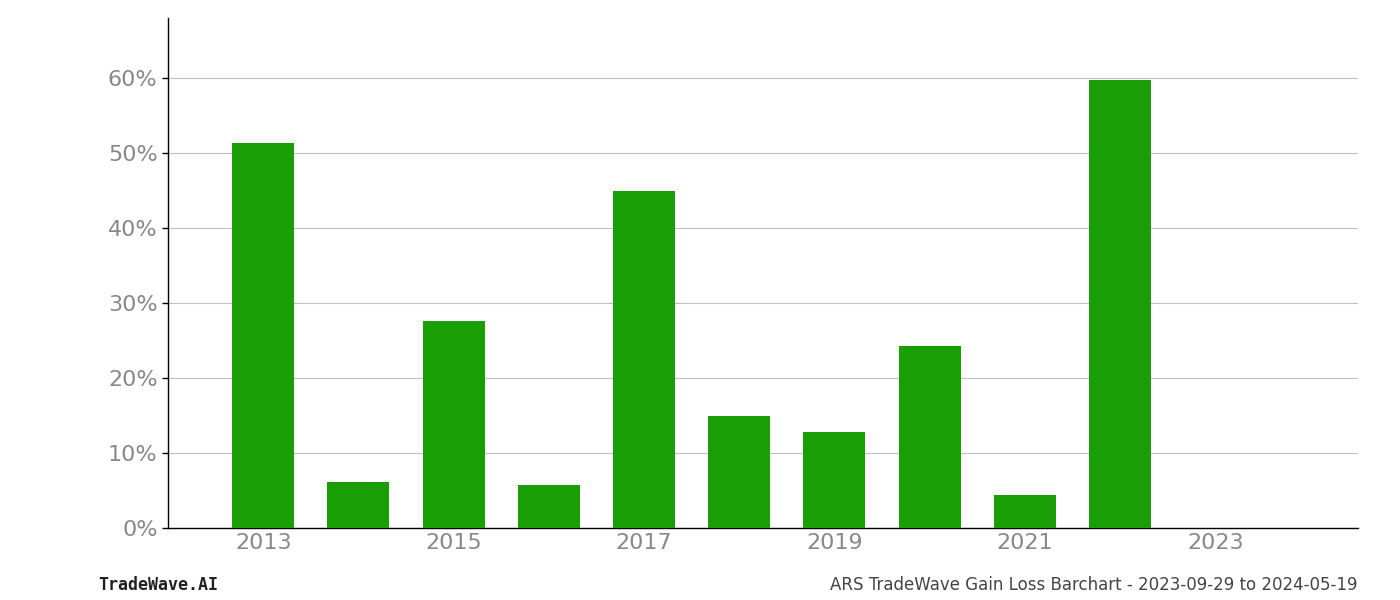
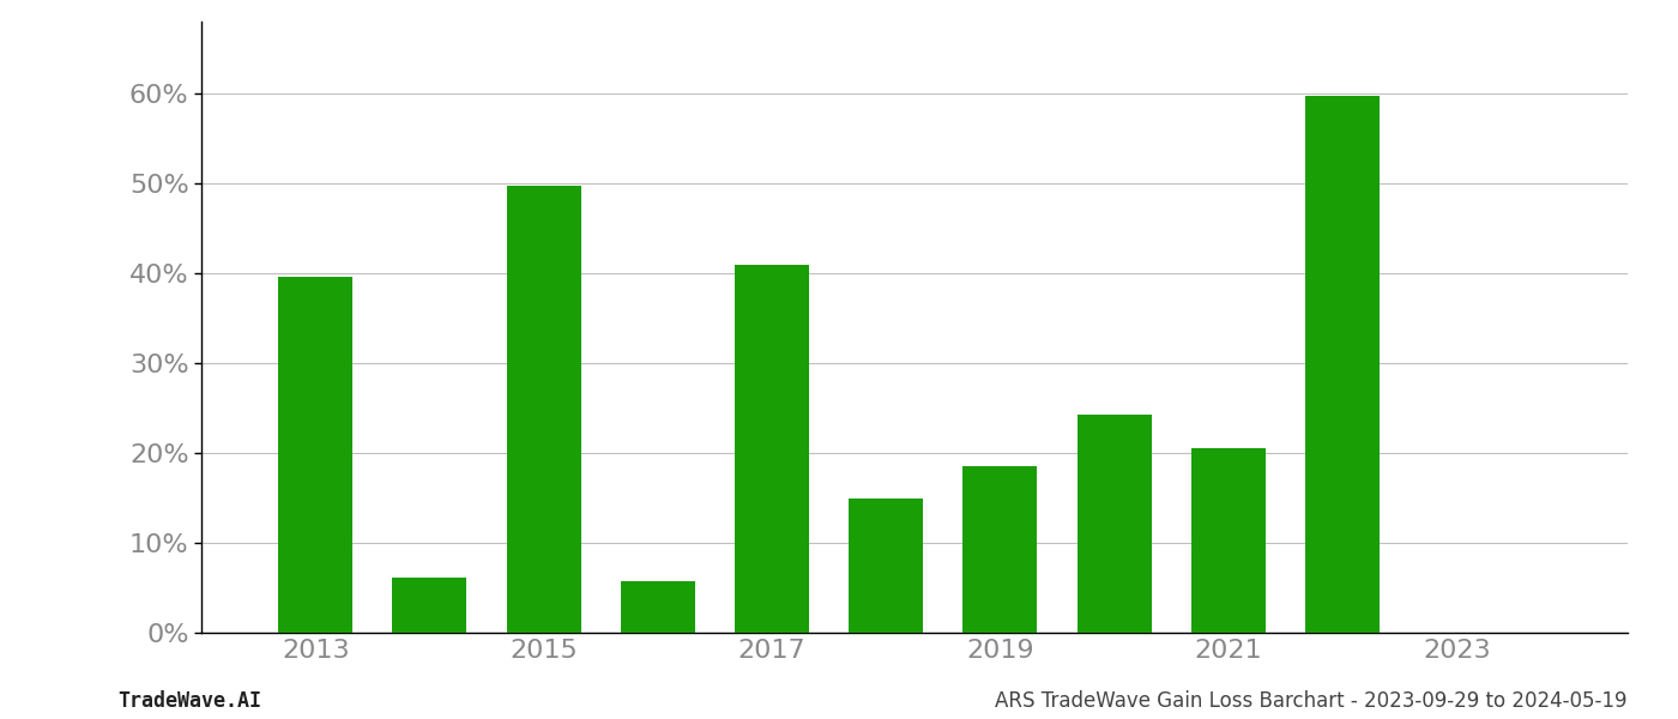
2013: 51.4% -> 39.6%
2015: 27.6% -> 49.7%
2017: 45.0% -> 41.0%
2019: 12.8% -> 18.5%
2021: 4.4% -> 20.5%
